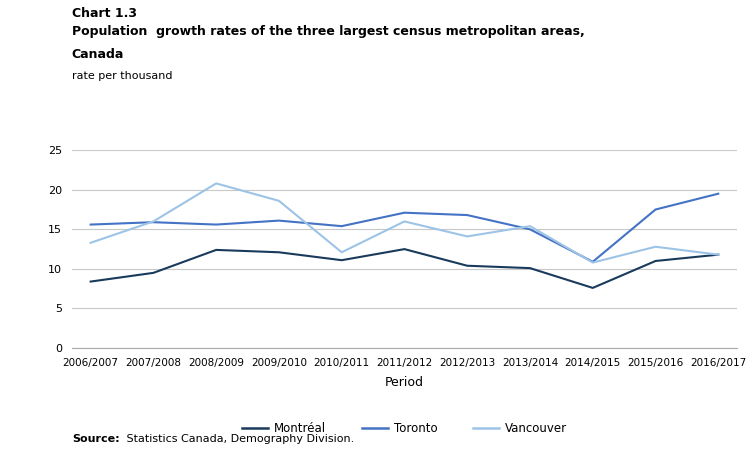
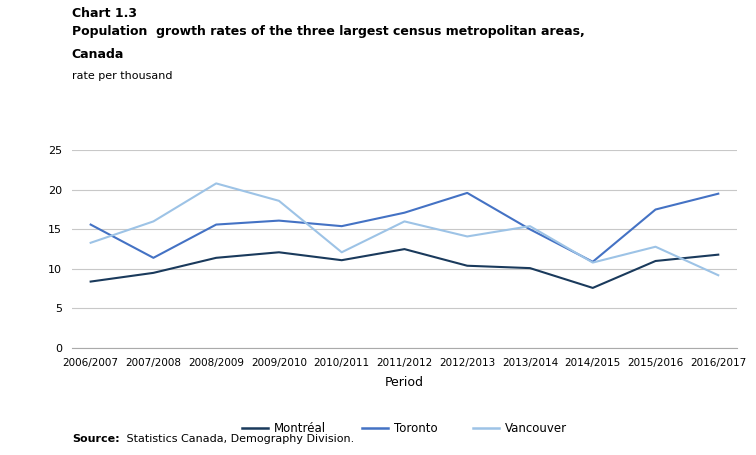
Toronto/2007/2008: 15.9 -> 11.4
Montréal/2008/2009: 12.4 -> 11.4
Toronto/2012/2013: 16.8 -> 19.6
Vancouver/2016/2017: 11.8 -> 9.2
